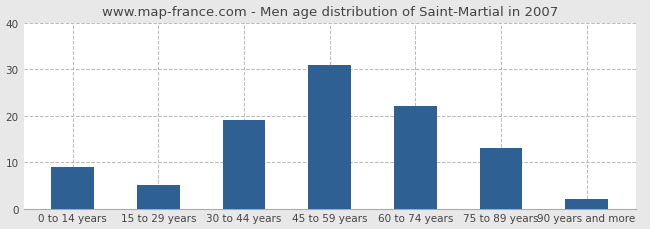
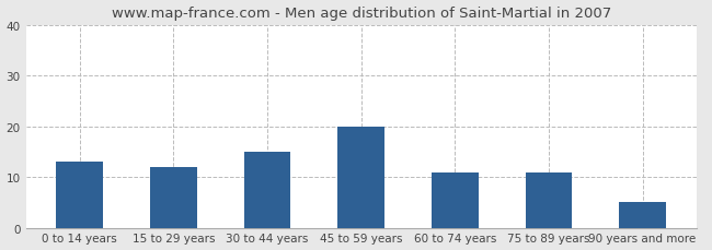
0 to 14 years: 9 -> 13
15 to 29 years: 5 -> 12
30 to 44 years: 19 -> 15
45 to 59 years: 31 -> 20
60 to 74 years: 22 -> 11
75 to 89 years: 13 -> 11
90 years and more: 2 -> 5
